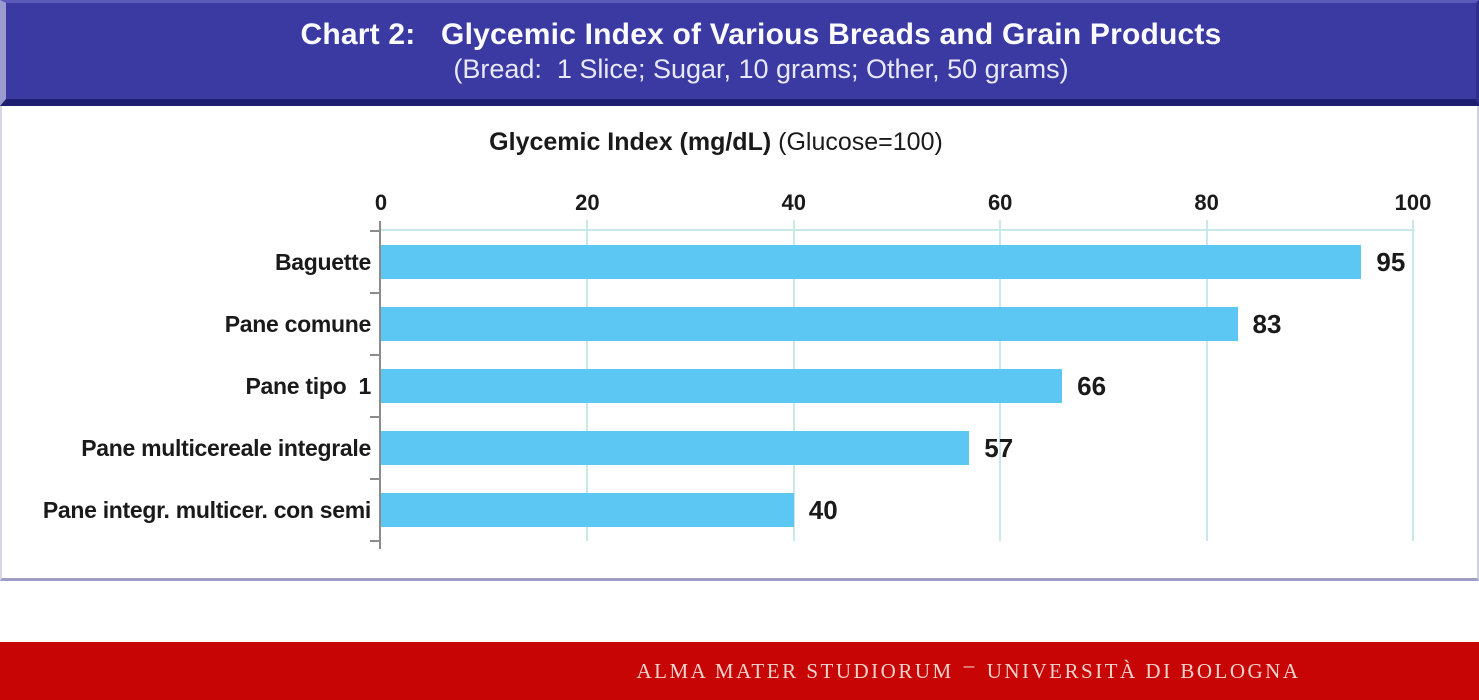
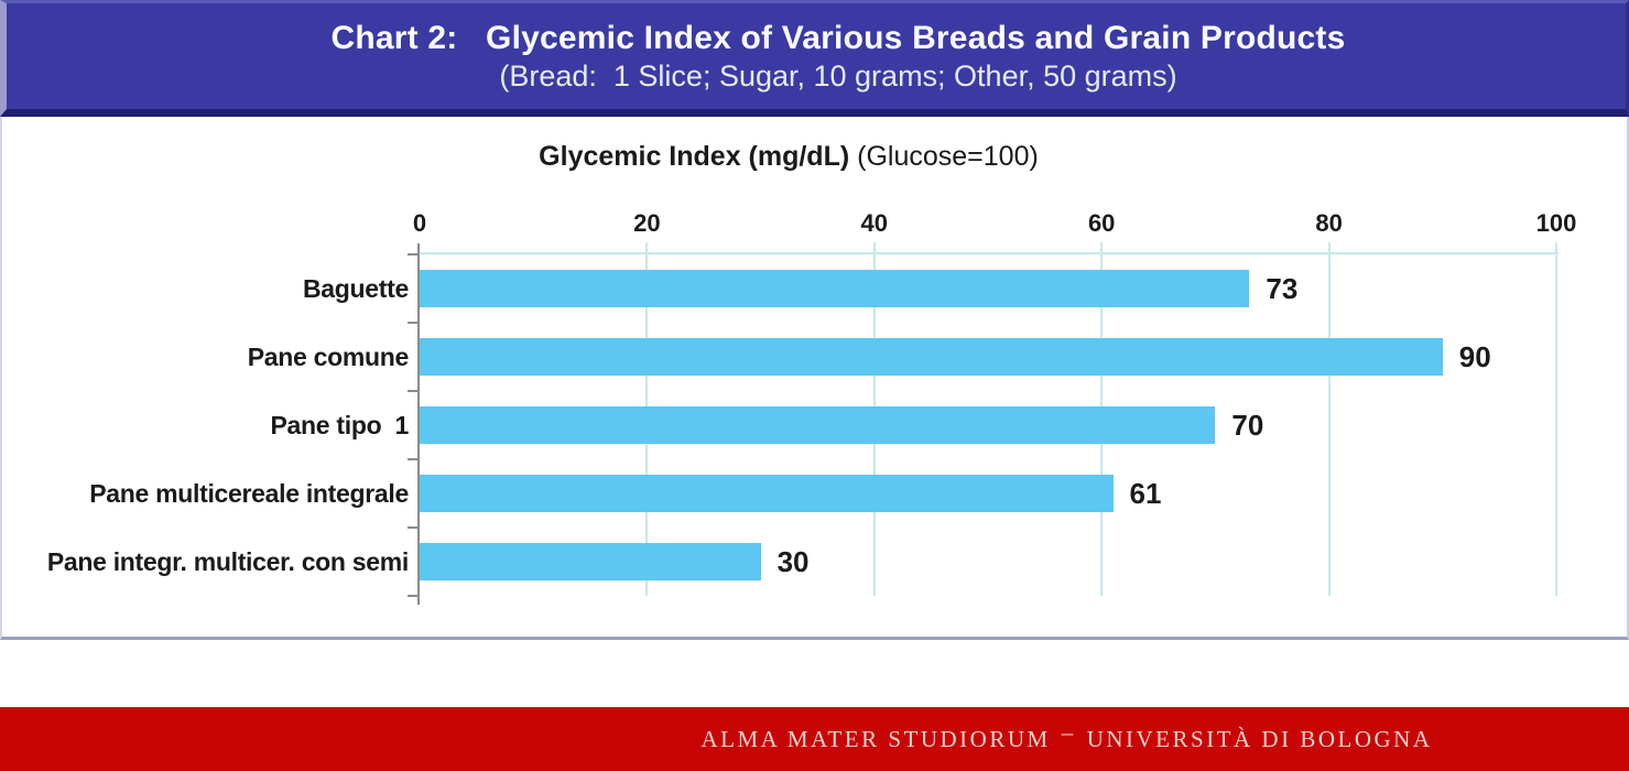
Baguette: 95 -> 73
Pane comune: 83 -> 90
Pane tipo 1: 66 -> 70
Pane multicereale integrale: 57 -> 61
Pane integr. multicer. con semi: 40 -> 30
